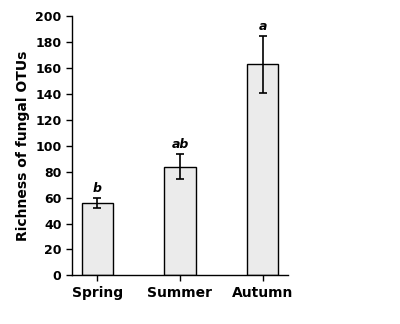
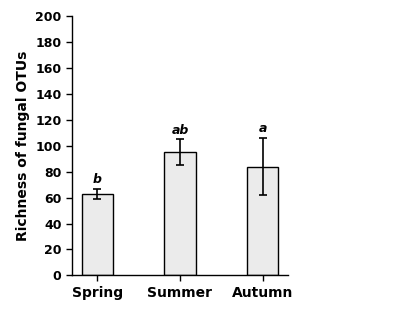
Spring: 56 -> 63
Summer: 84 -> 95
Autumn: 163 -> 84
